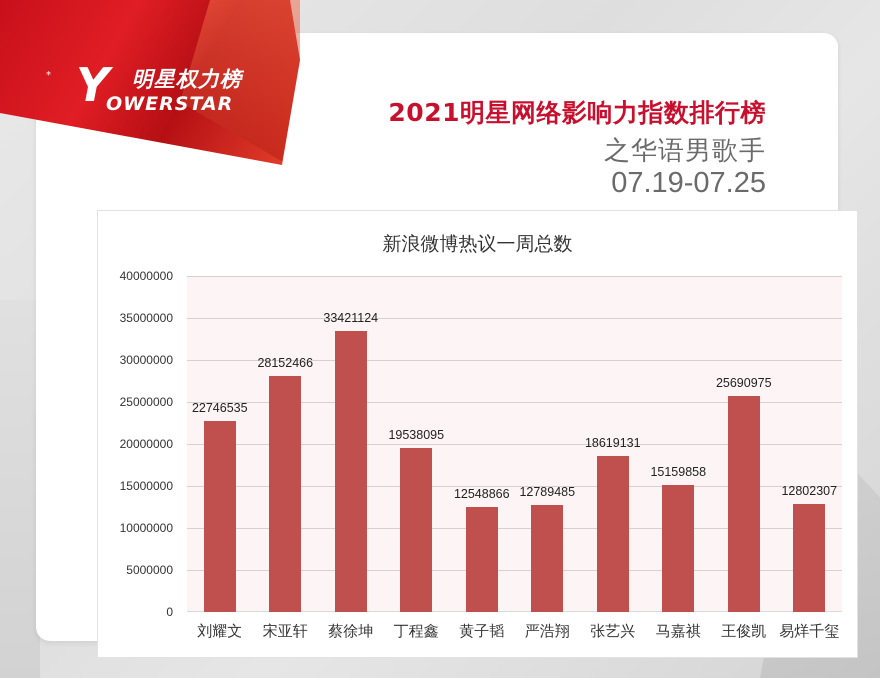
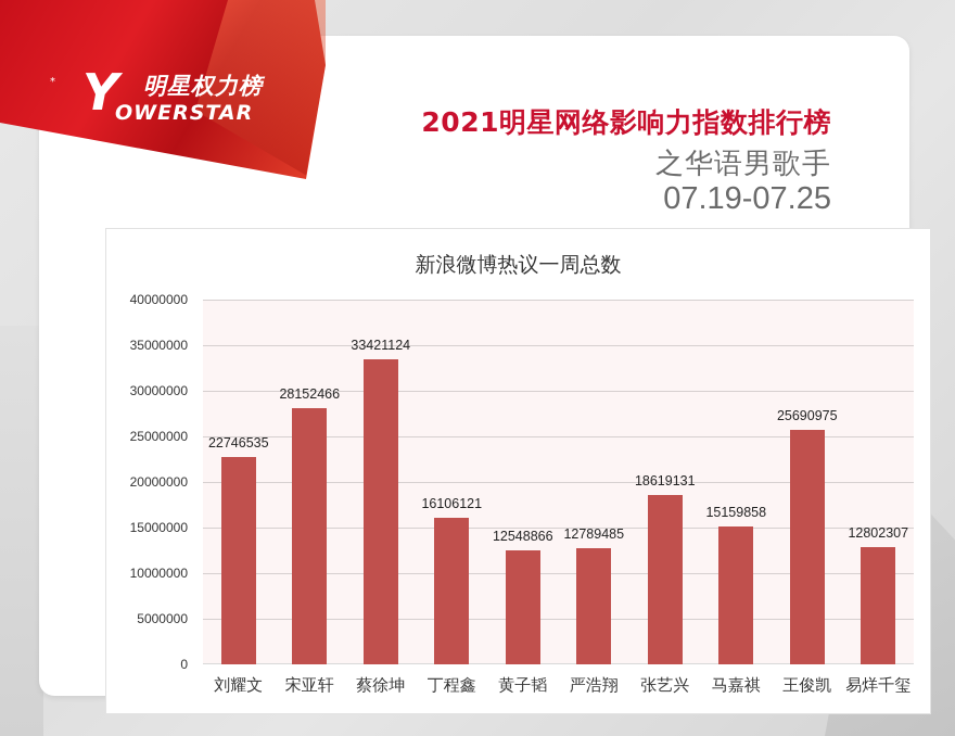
丁程鑫: 19538095 -> 16106121
